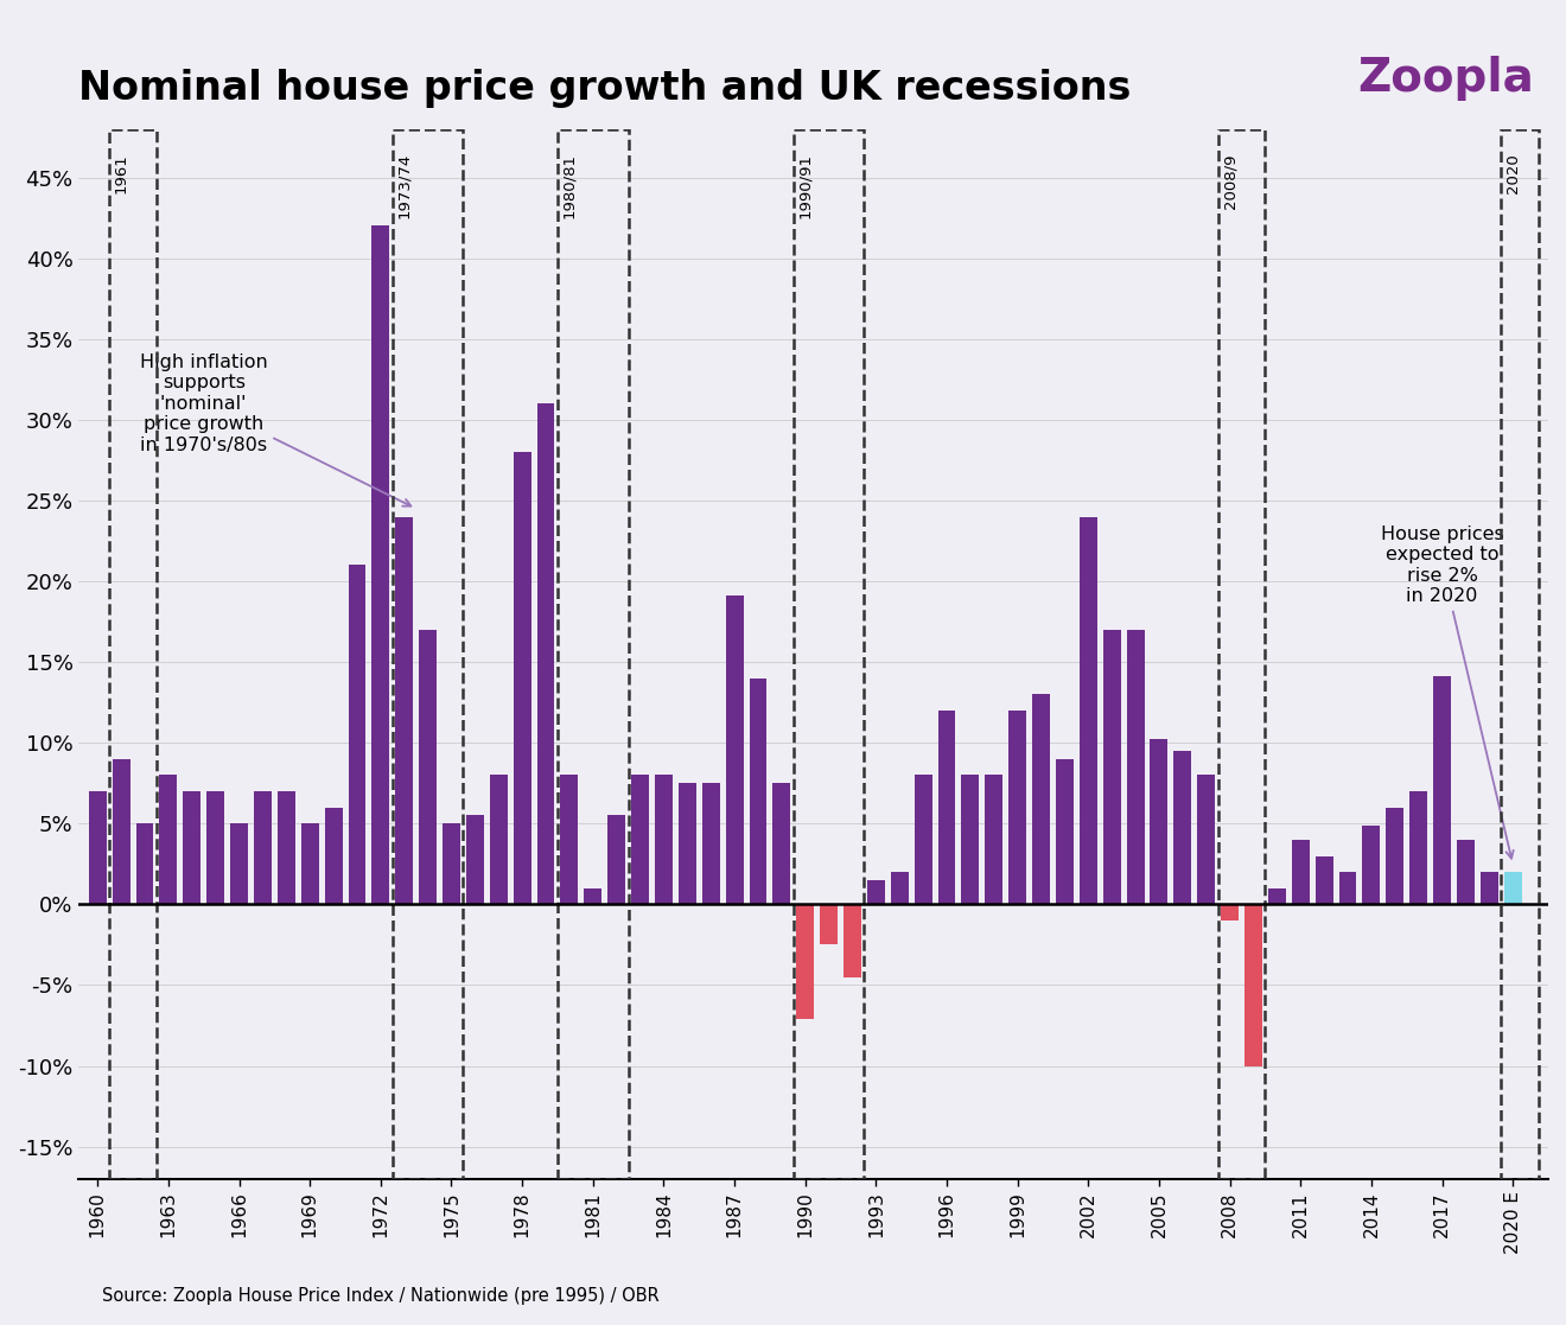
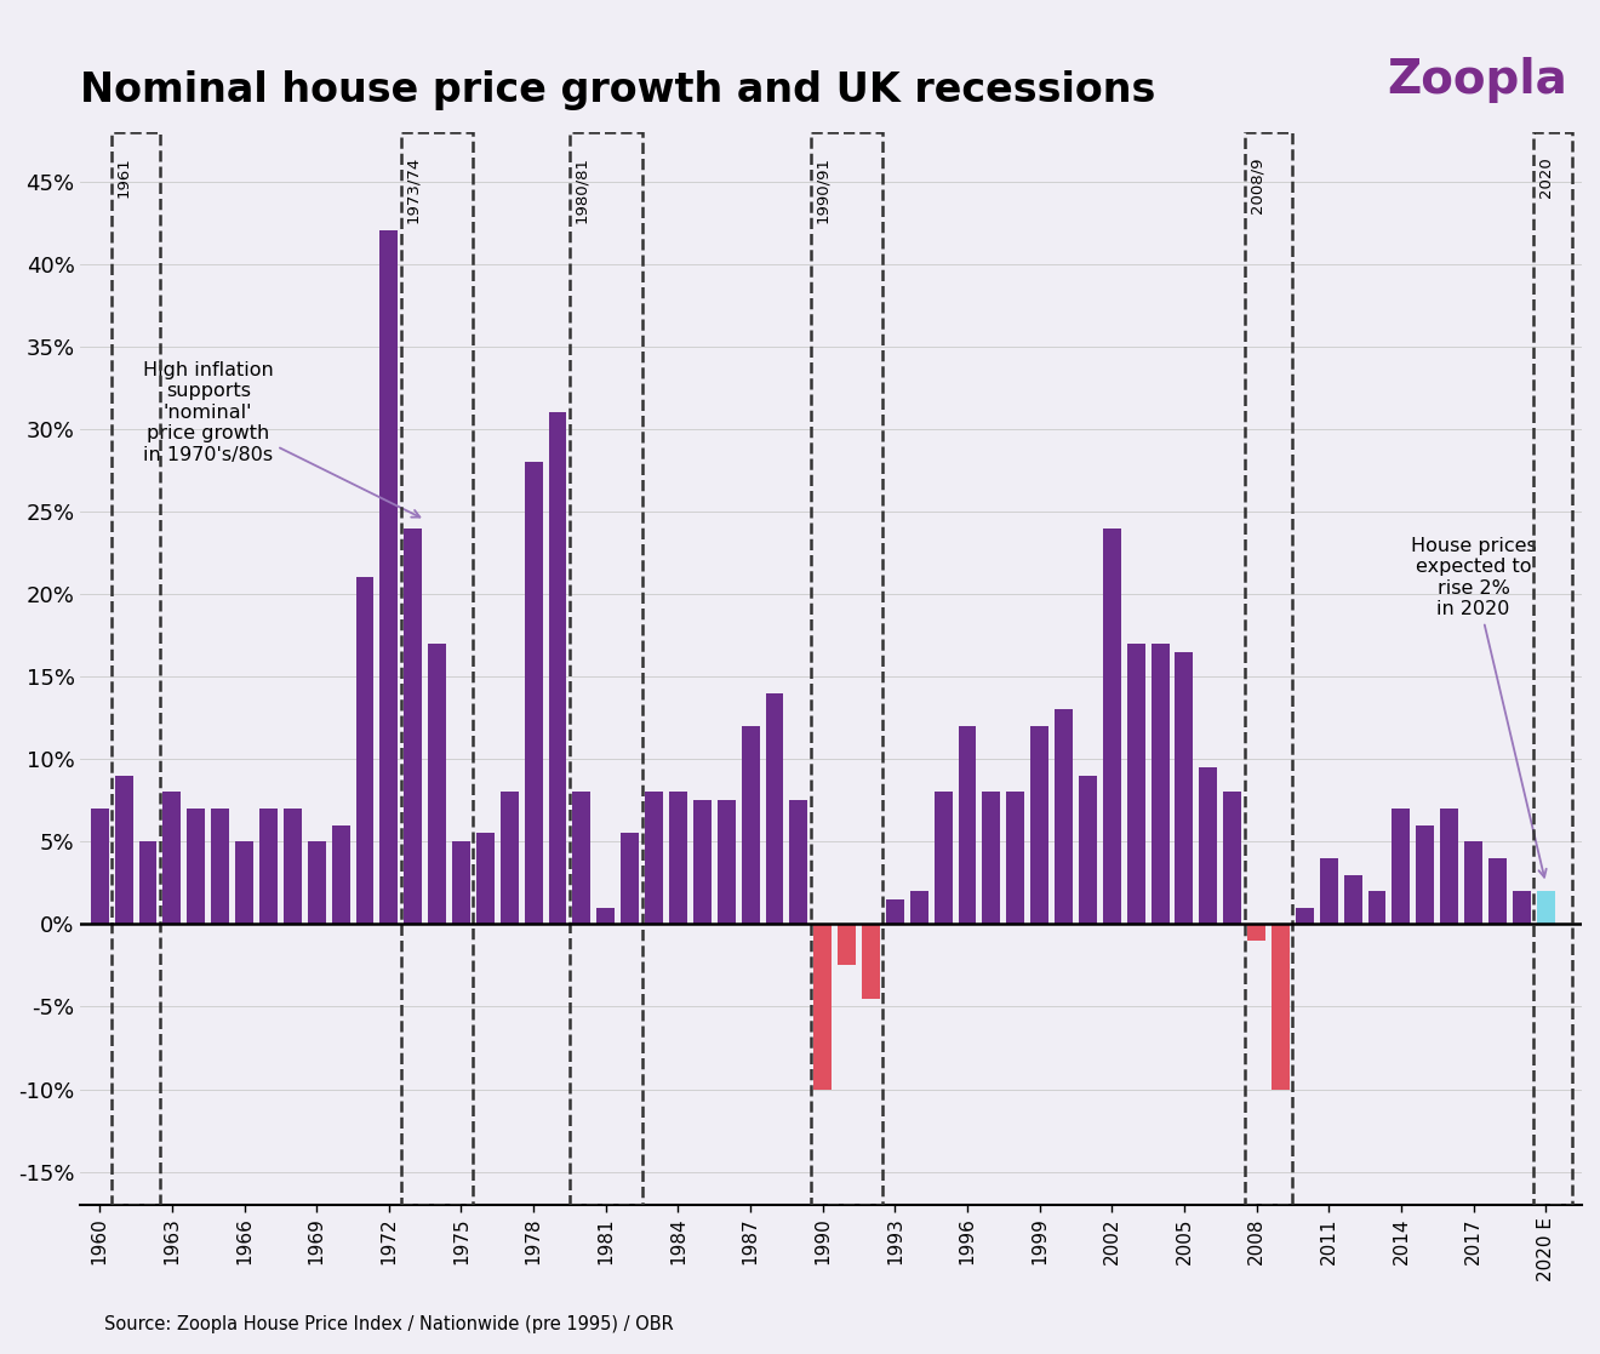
1987: 19.1% -> 12.0%
1990: -7.1% -> -10.0%
2005: 10.2% -> 16.5%
2014: 4.9% -> 7.0%
2017: 14.1% -> 5.0%
